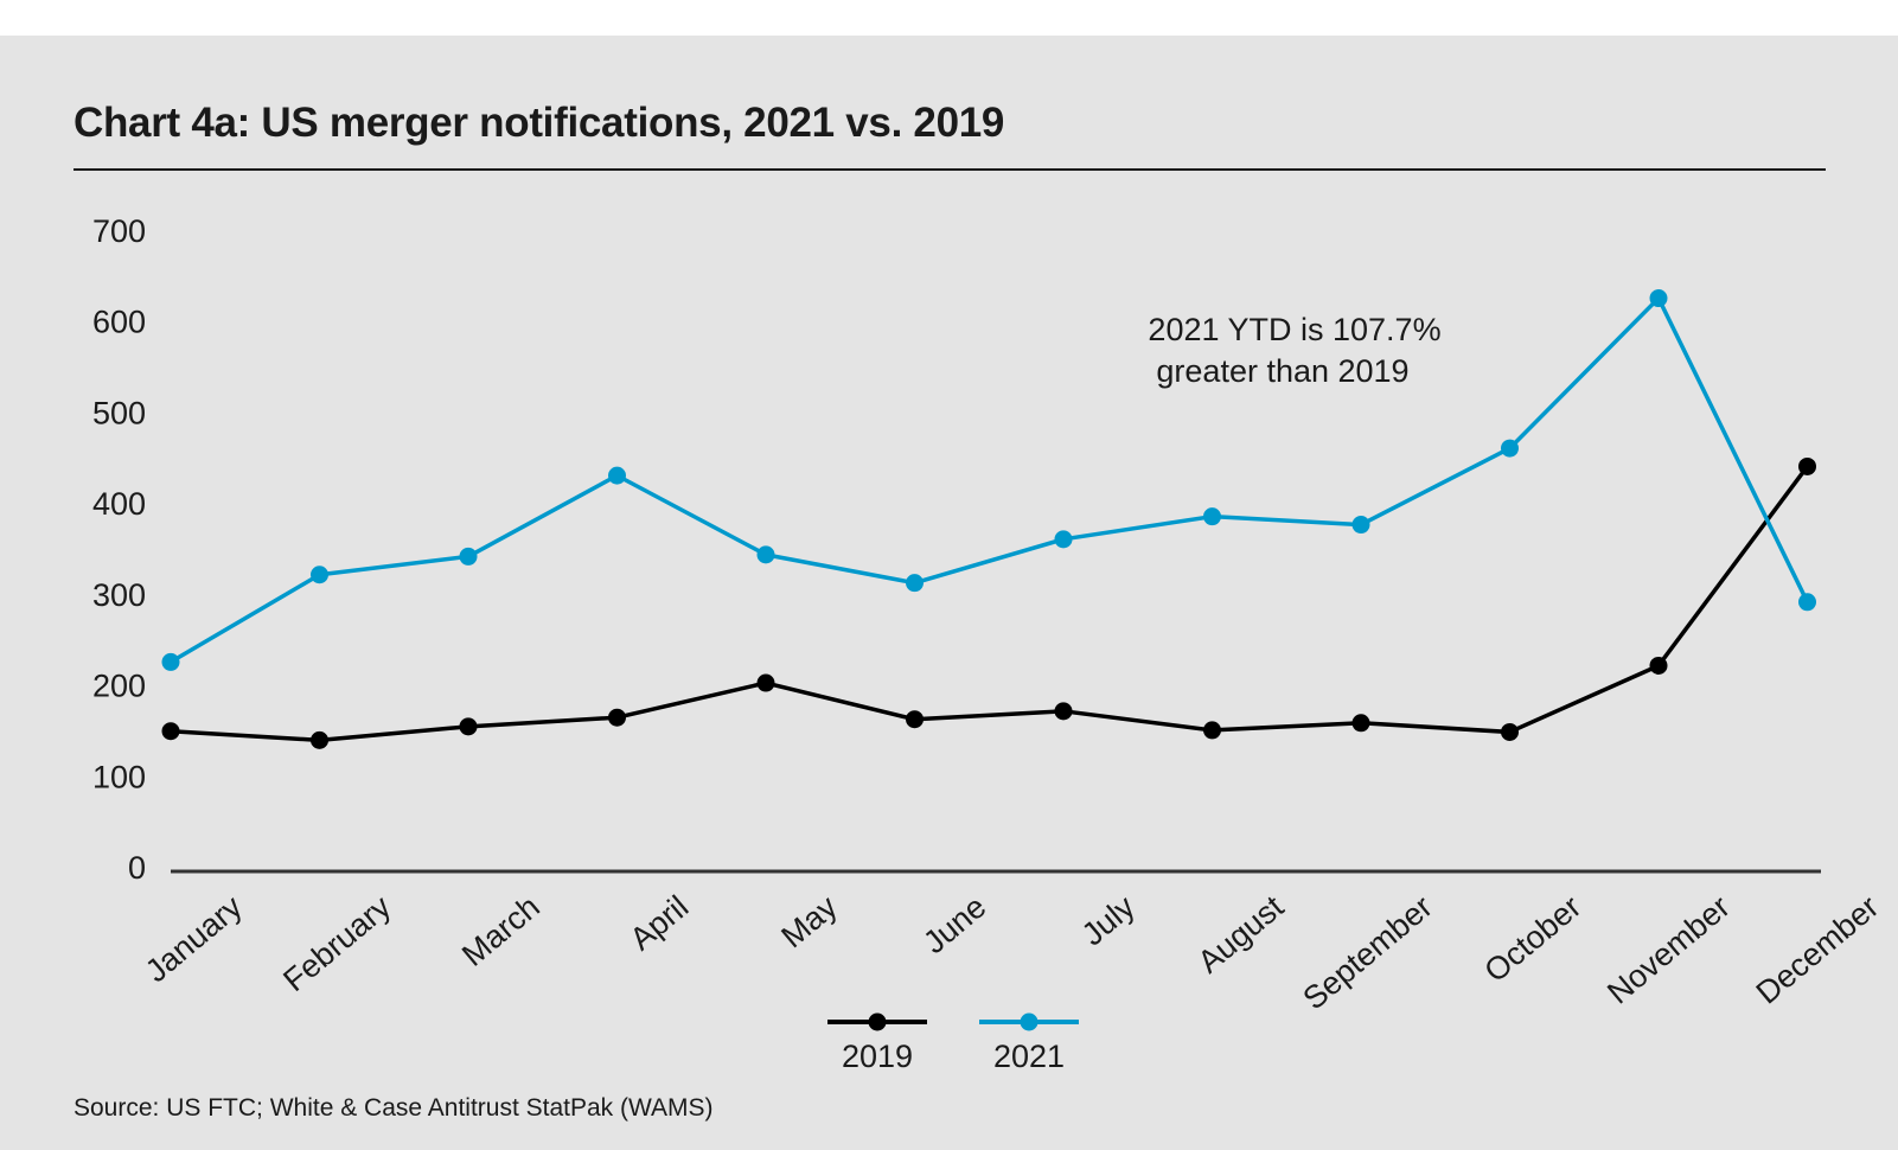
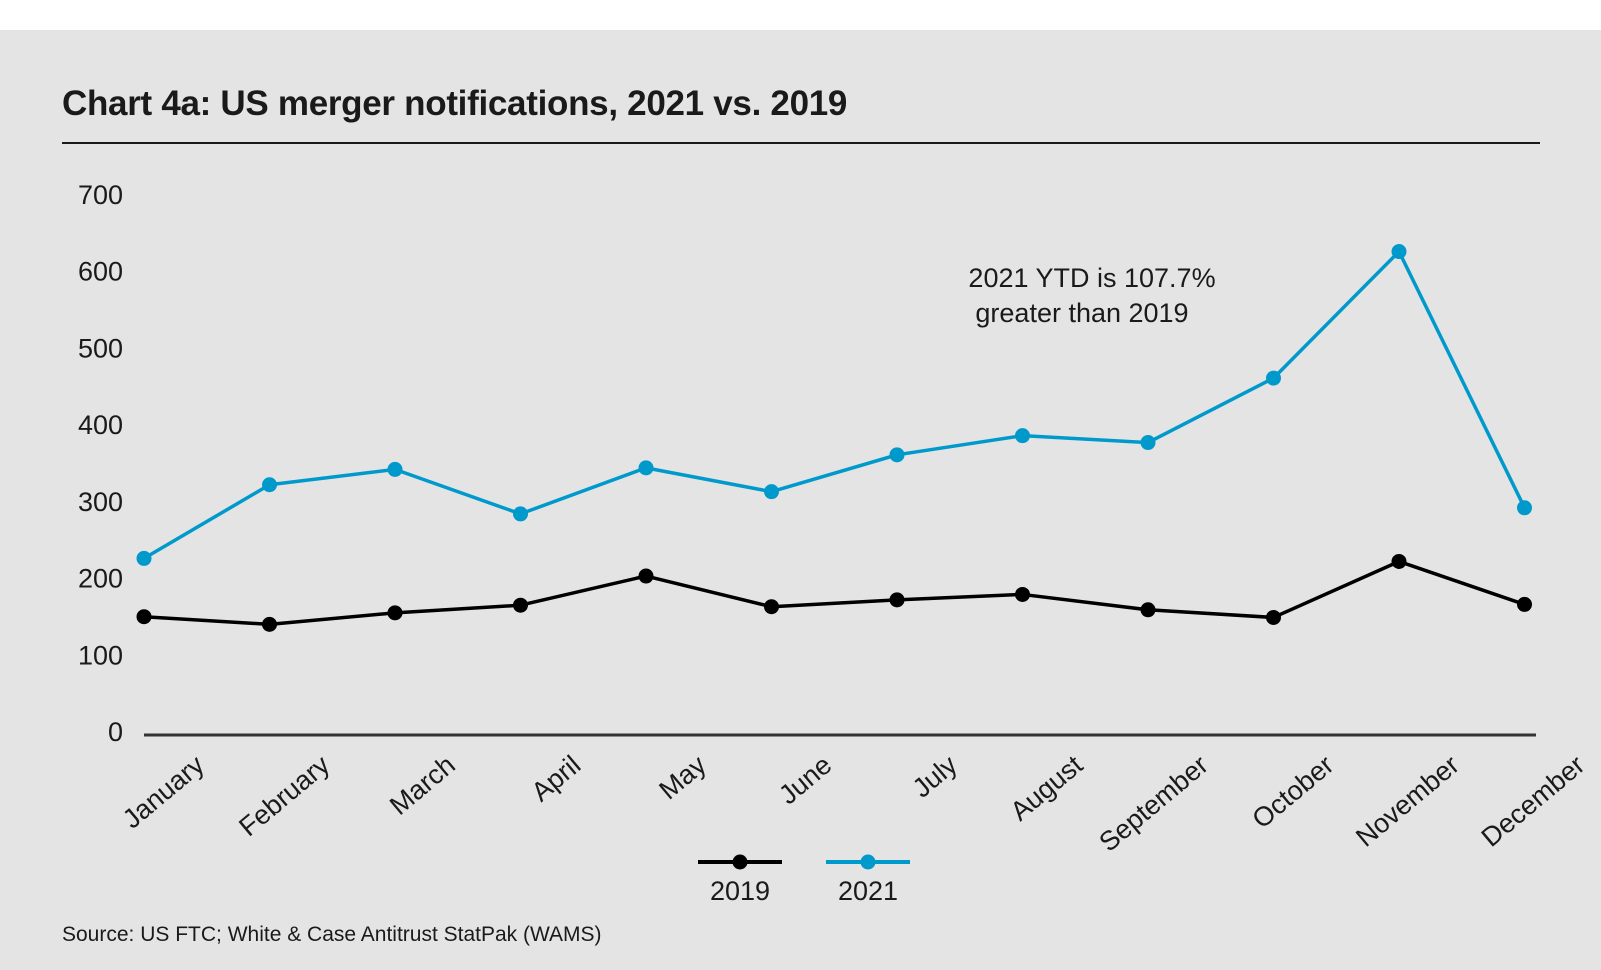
2021/April: 430 -> 280
2019/August: 150 -> 180
2019/December: 440 -> 160
